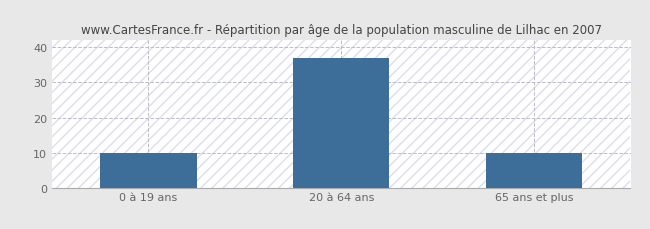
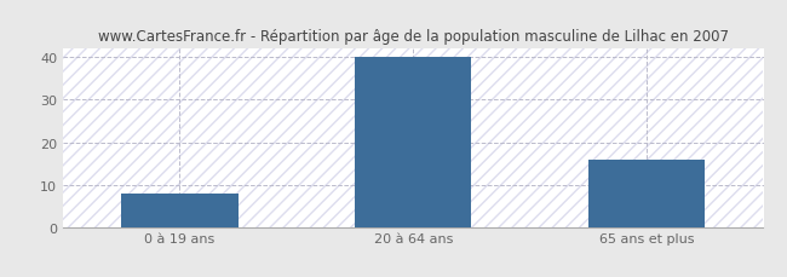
0 à 19 ans: 10 -> 8
20 à 64 ans: 37 -> 40
65 ans et plus: 10 -> 16
